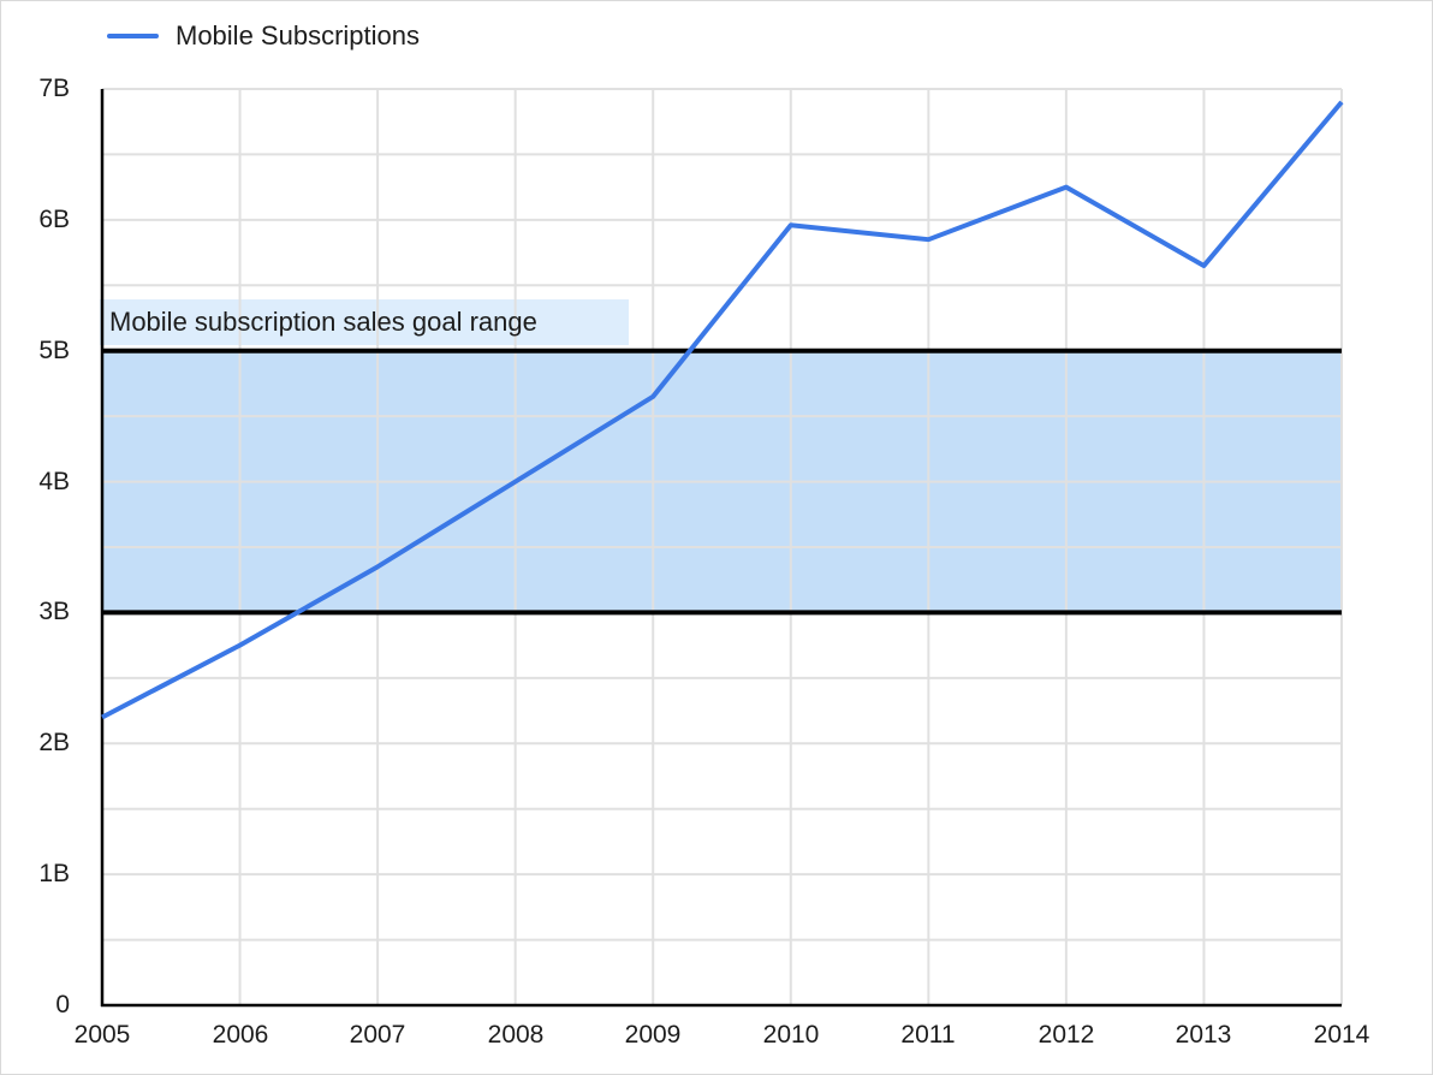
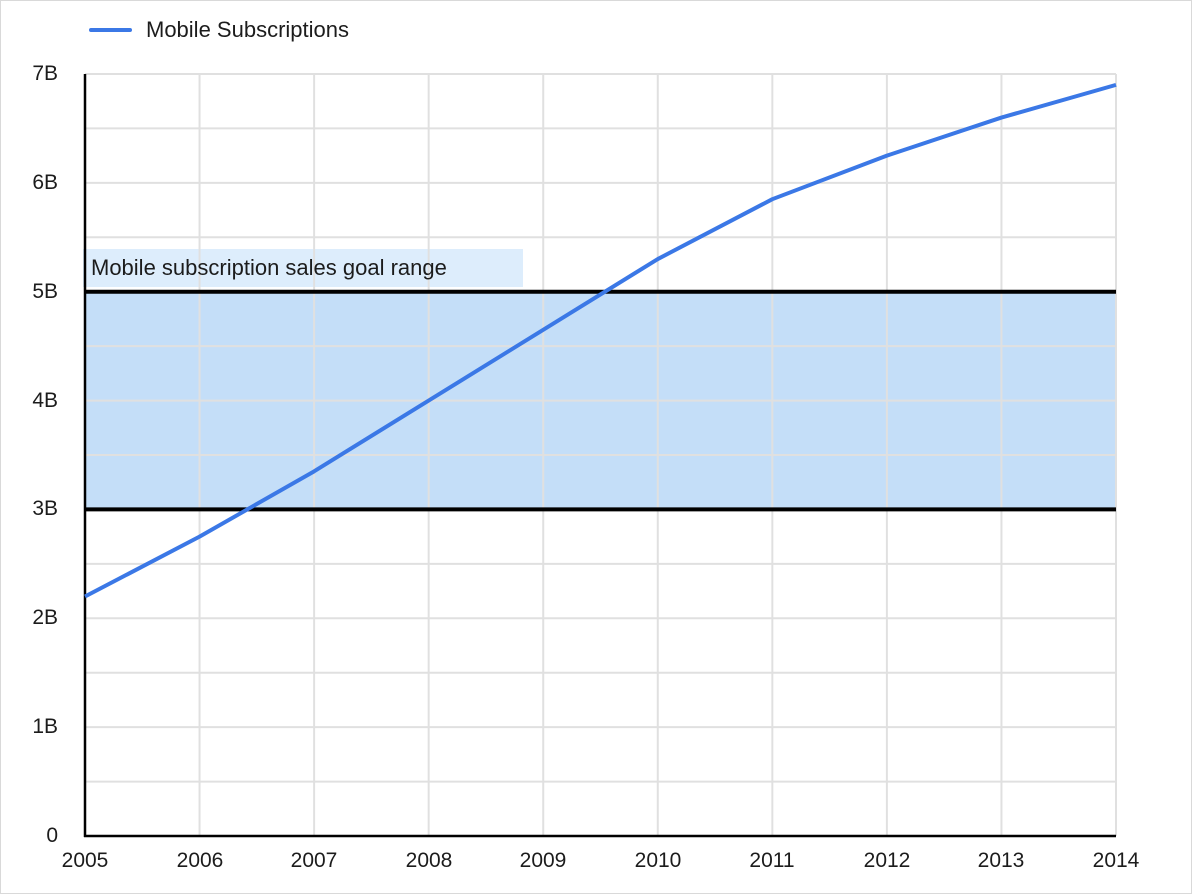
2010: 5.96B -> 5.30B
2013: 5.65B -> 6.60B
